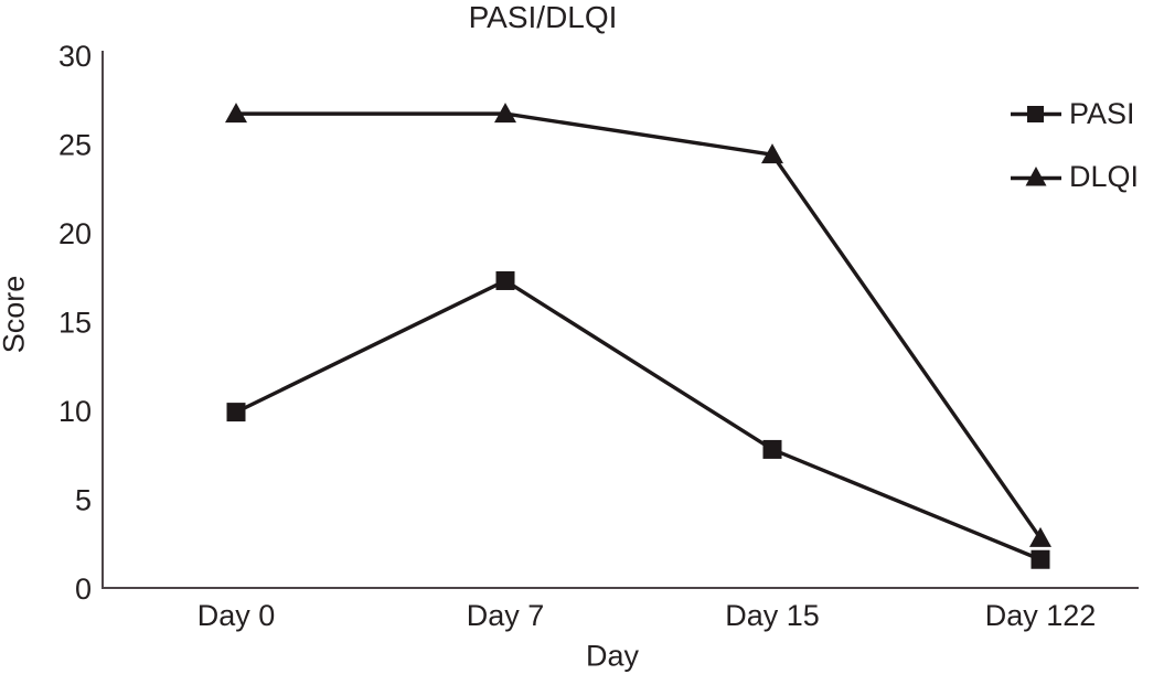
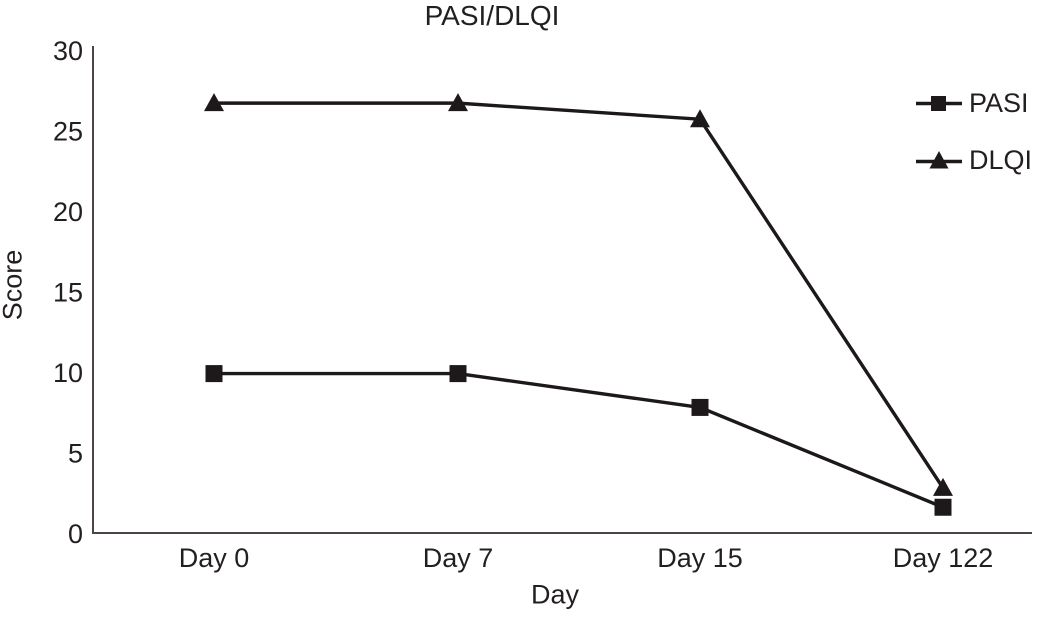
PASI/Day 7: 17.3 -> 9.9
DLQI/Day 15: 24.4 -> 25.7
